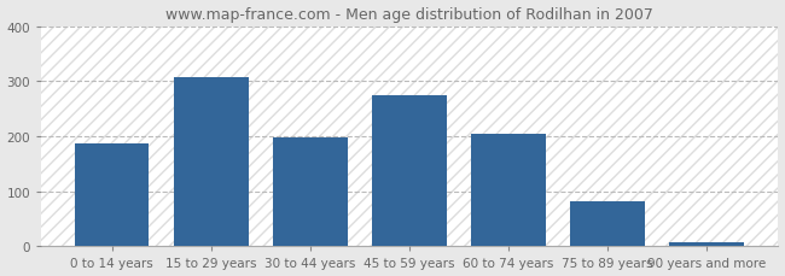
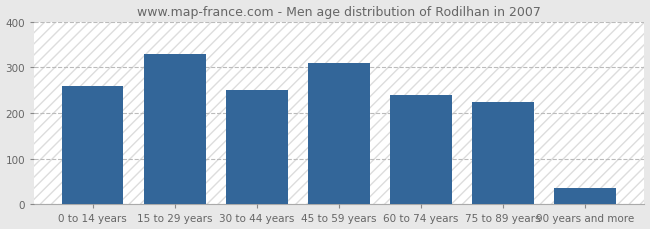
0 to 14 years: 187 -> 260
15 to 29 years: 307 -> 330
30 to 44 years: 197 -> 250
45 to 59 years: 275 -> 310
60 to 74 years: 205 -> 240
75 to 89 years: 82 -> 225
90 years and more: 8 -> 35
